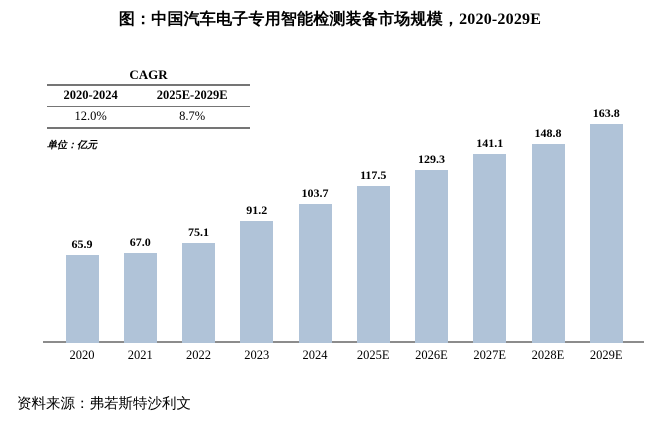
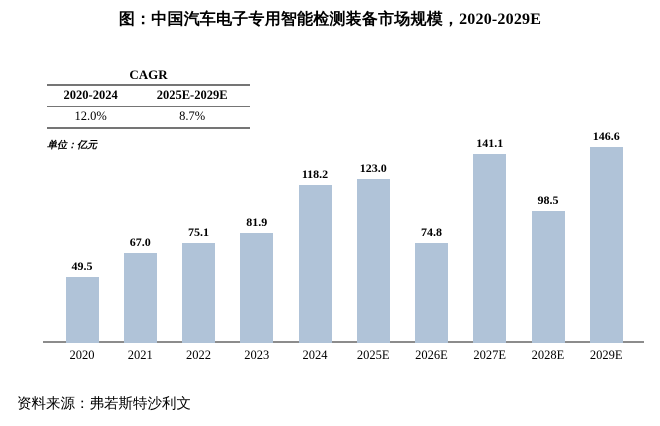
2020: 65.9 -> 49.5
2023: 91.2 -> 81.9
2024: 103.7 -> 118.2
2025E: 117.5 -> 123.0
2026E: 129.3 -> 74.8
2028E: 148.8 -> 98.5
2029E: 163.8 -> 146.6
